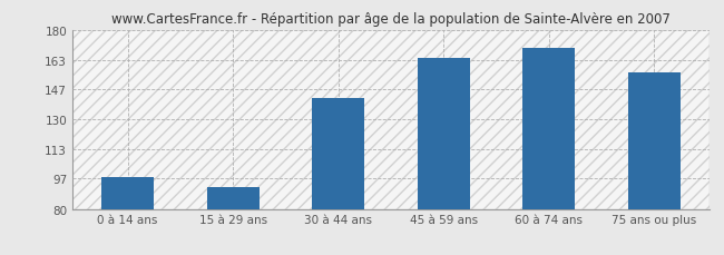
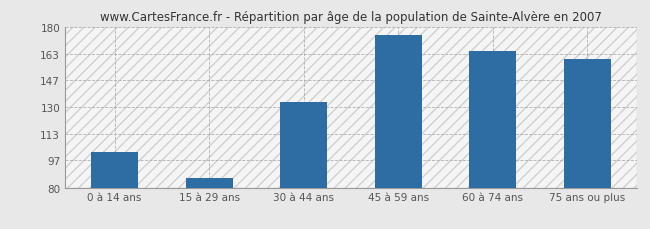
0 à 14 ans: 98 -> 102
15 à 29 ans: 92 -> 86
30 à 44 ans: 142 -> 133
45 à 59 ans: 164 -> 175
60 à 74 ans: 170 -> 165
75 ans ou plus: 156 -> 160
